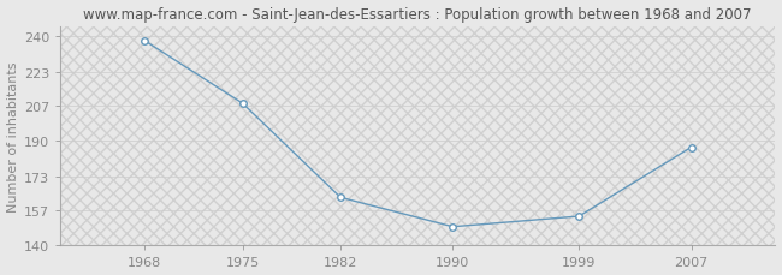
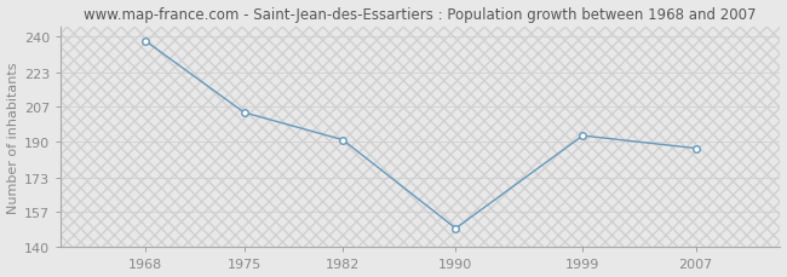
1975: 208 -> 204
1982: 163 -> 191
1999: 154 -> 193
